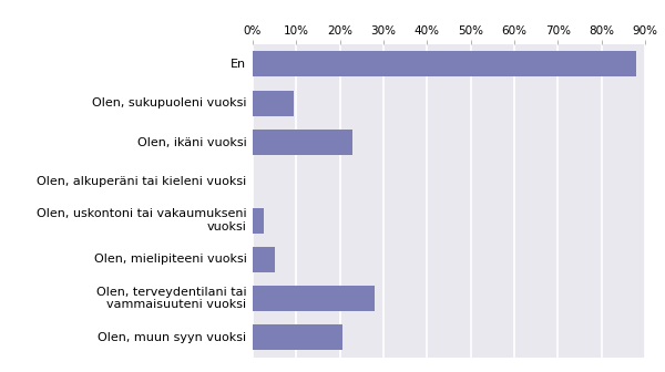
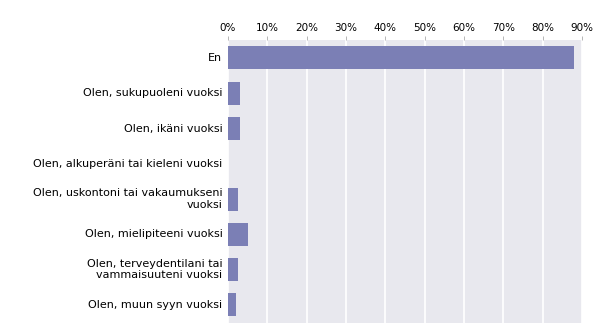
Olen, sukupuoleni vuoksi: 9.5% -> 3.0%
Olen, ikäni vuoksi: 23.0% -> 3.0%
Olen, terveydentilani tai vammaisuuteni vuoksi: 28.0% -> 2.5%
Olen, muun syyn vuoksi: 20.5% -> 2.0%
